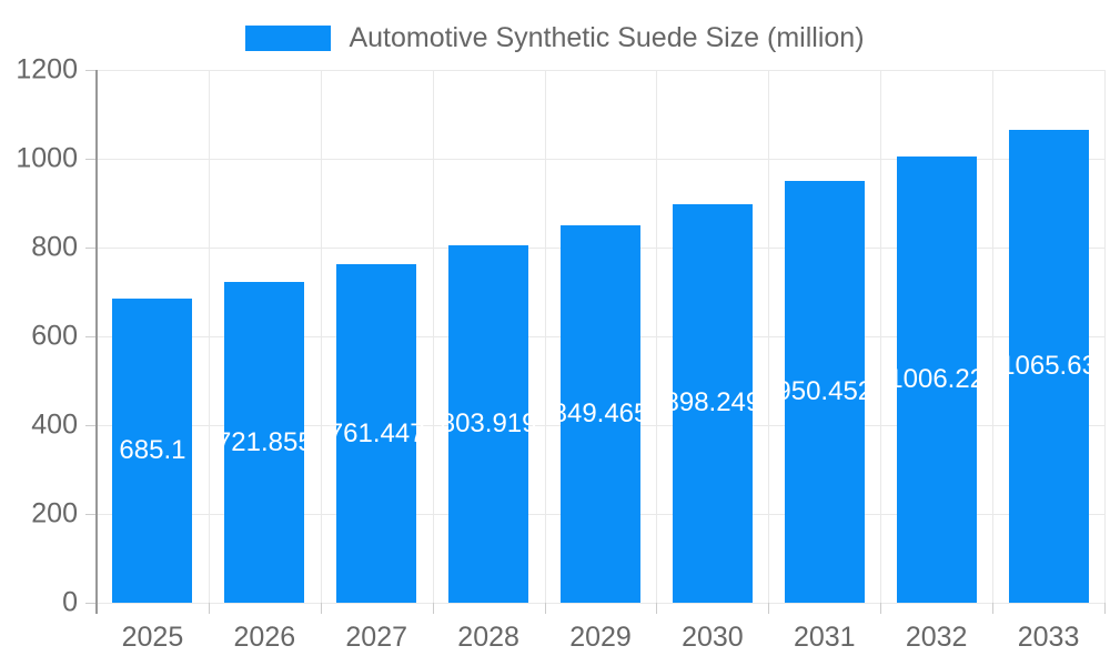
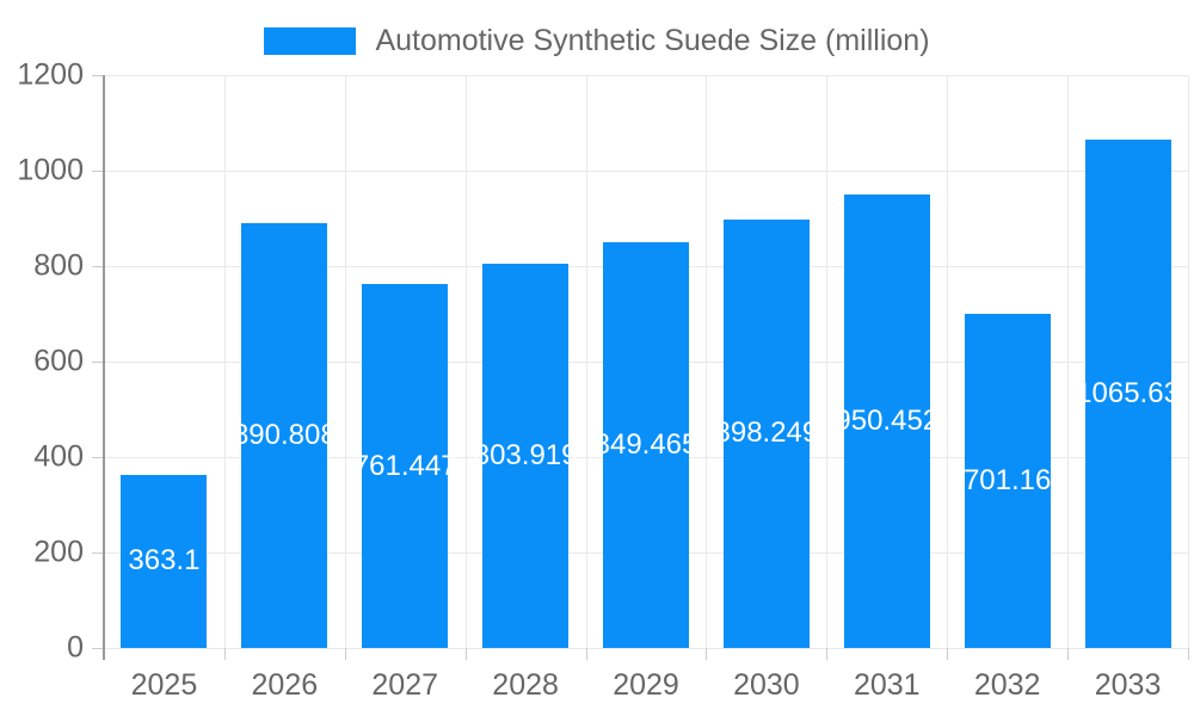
2025: 685.1 -> 363.1
2026: 721.855 -> 890.808
2032: 1006.22 -> 701.16
